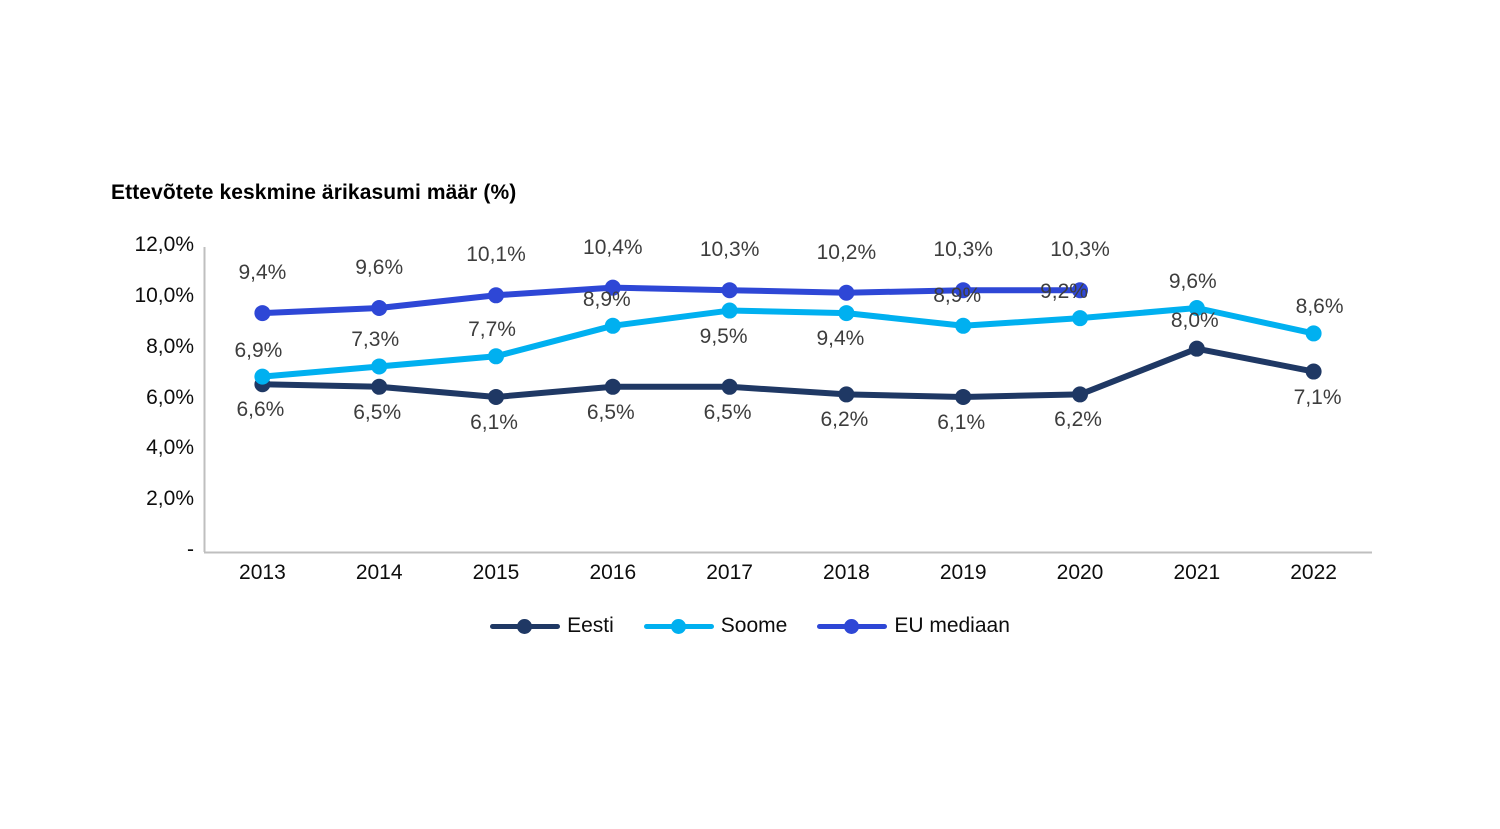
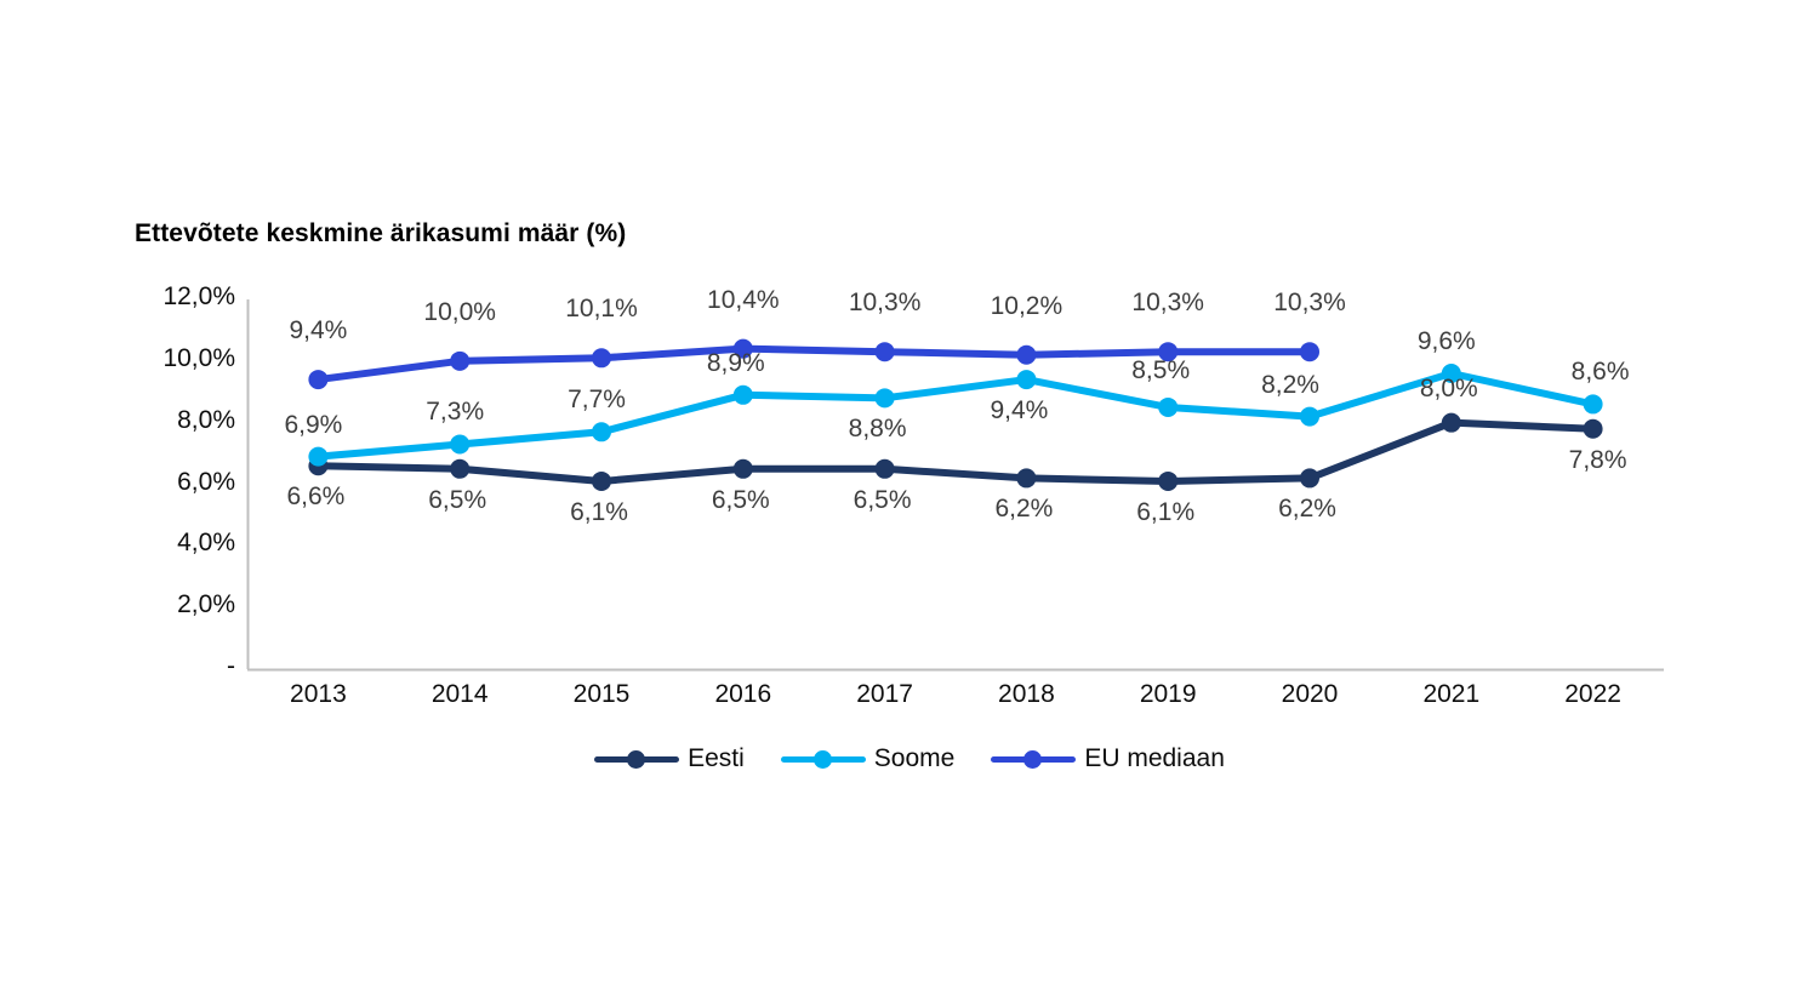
EU mediaan/2014: 9,6% -> 10,0%
Soome/2017: 9,5% -> 8,8%
Soome/2019: 8,9% -> 8,5%
Soome/2020: 9,2% -> 8,2%
Eesti/2022: 7,1% -> 7,8%
